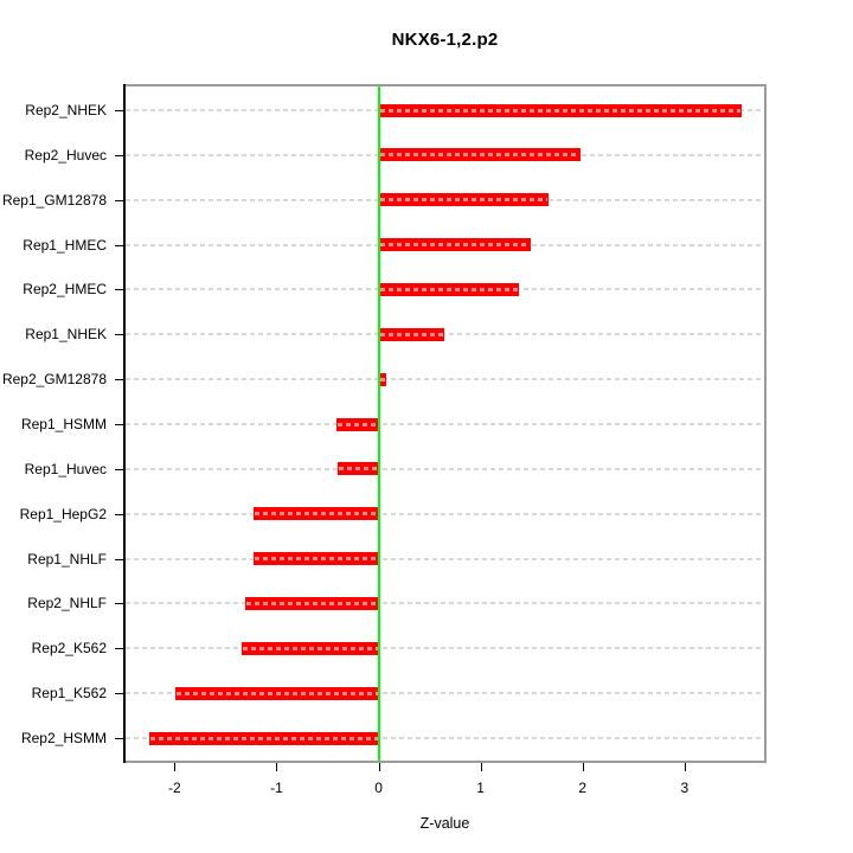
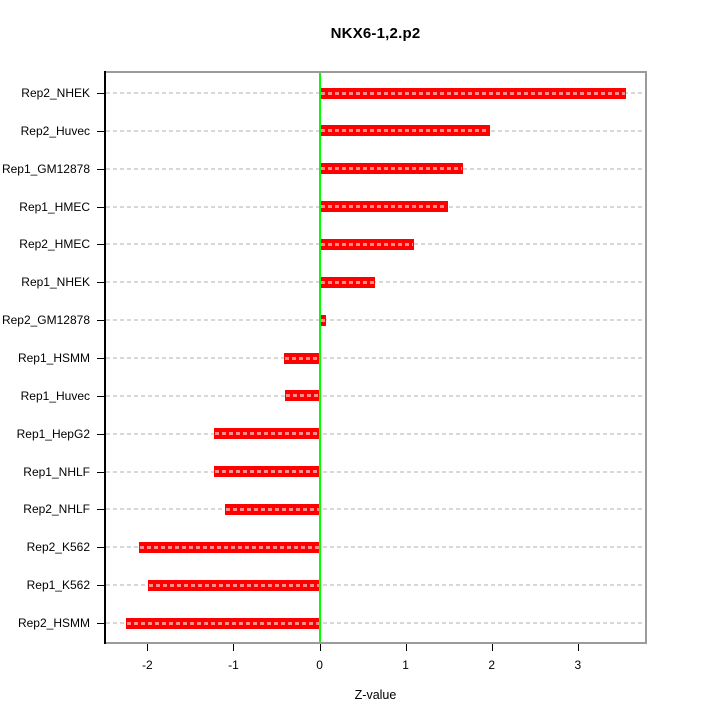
Rep2_HMEC: 1.4 -> 1.1
Rep2_NHLF: -1.3 -> -1.1
Rep2_K562: -1.3 -> -2.1
